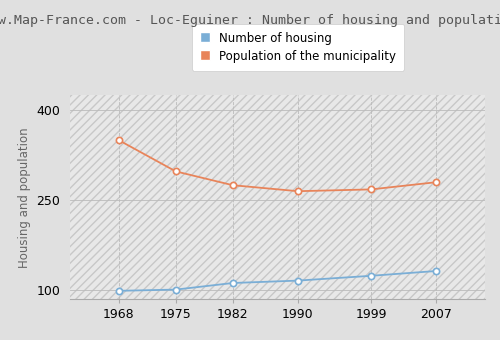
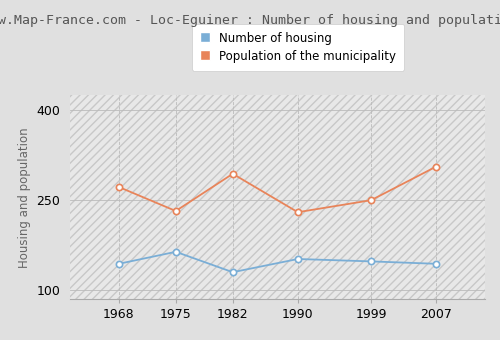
Number of housing/1968: 99 -> 144
Population of the municipality/1968: 350 -> 272
Number of housing/1975: 101 -> 164
Population of the municipality/1975: 298 -> 232
Number of housing/1982: 112 -> 130
Population of the municipality/1982: 275 -> 294
Number of housing/1990: 116 -> 152
Population of the municipality/1990: 265 -> 230
Number of housing/1999: 124 -> 148
Population of the municipality/1999: 268 -> 250
Number of housing/2007: 132 -> 144
Population of the municipality/2007: 280 -> 306
